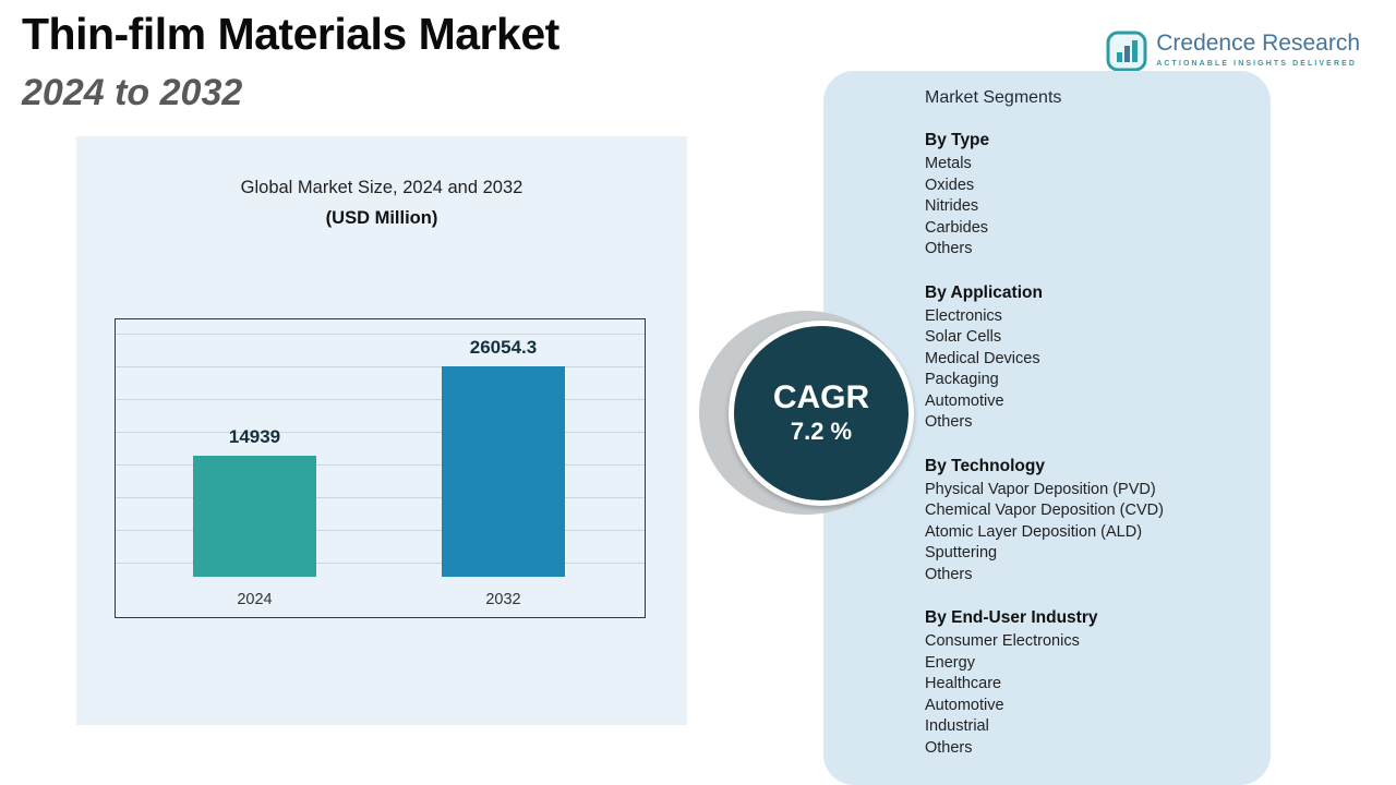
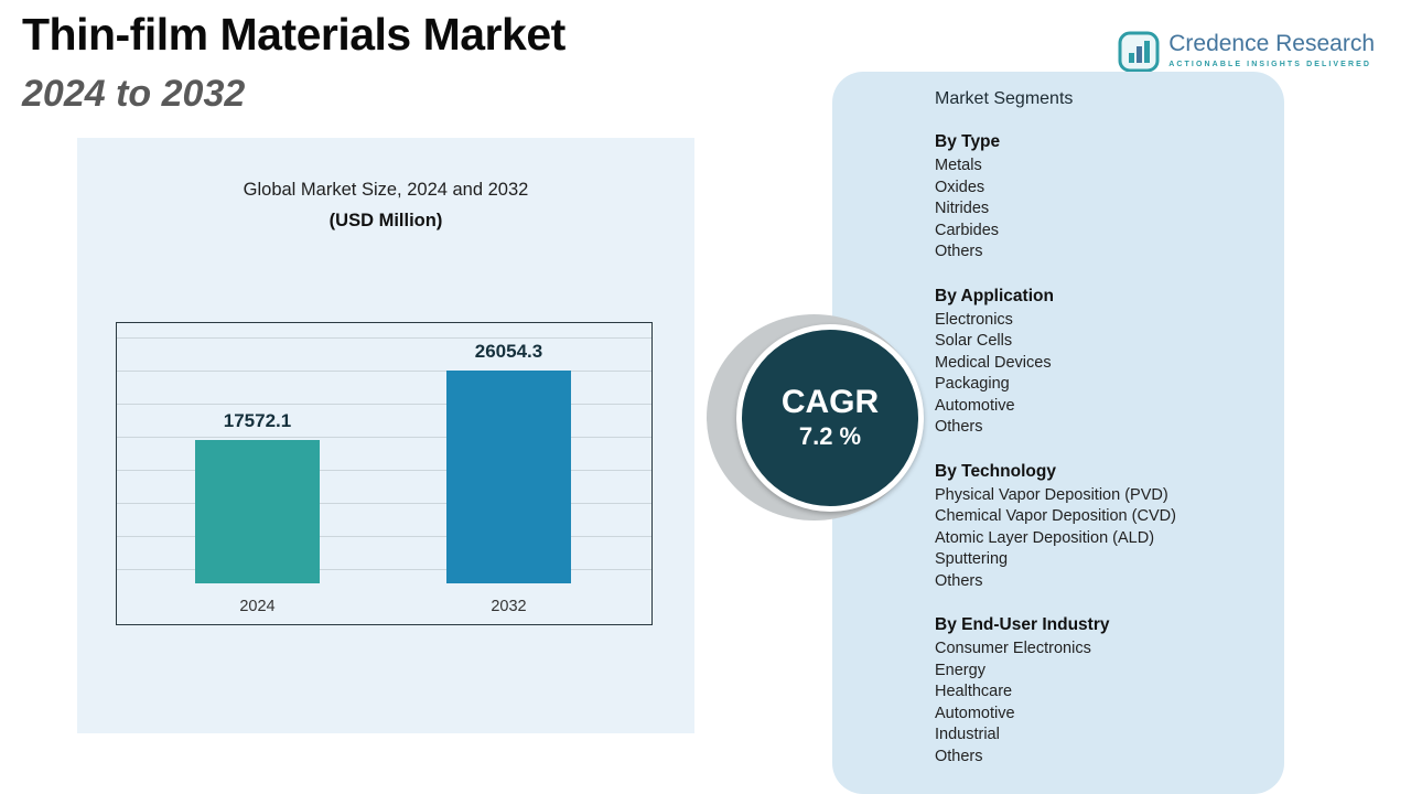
2024: 14939 -> 17572.1
